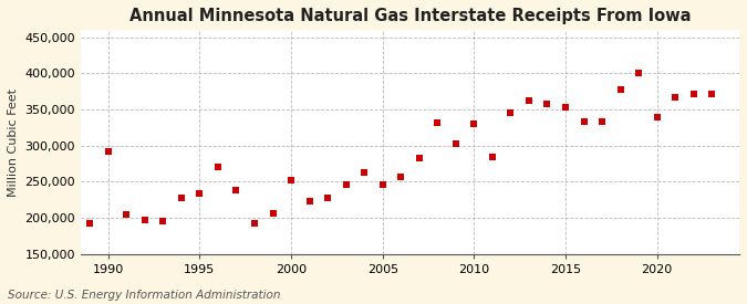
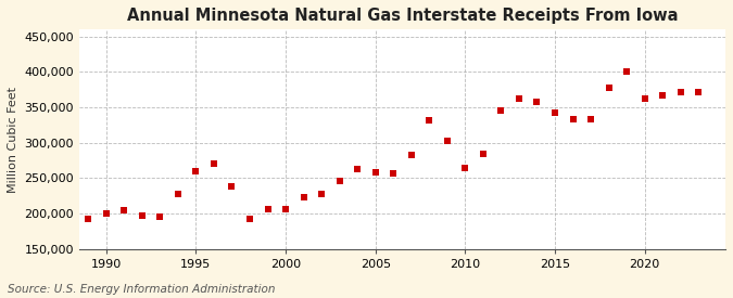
1990: 292,000 -> 200,000
1995: 234,000 -> 260,000
2000: 252,000 -> 207,000
2005: 246,000 -> 258,000
2010: 330,000 -> 265,000
2015: 354,000 -> 343,000
2020: 340,000 -> 362,000
